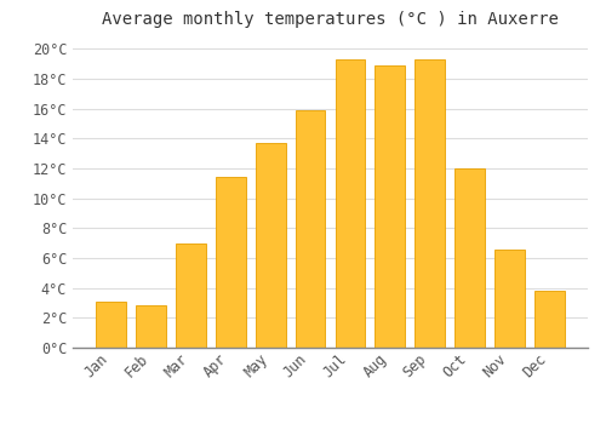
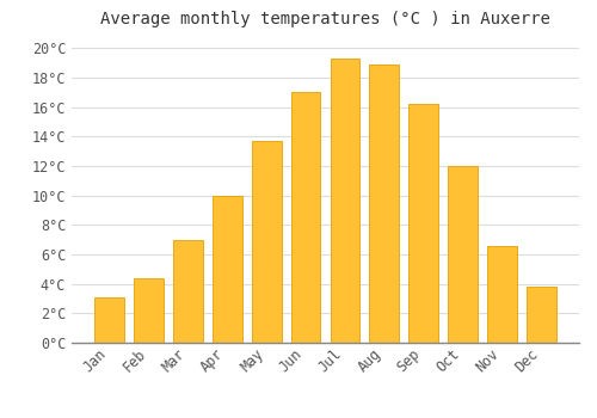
Feb: 2.8°C -> 4.4°C
Apr: 11.4°C -> 10.0°C
Jun: 15.9°C -> 17.0°C
Sep: 19.3°C -> 16.2°C
